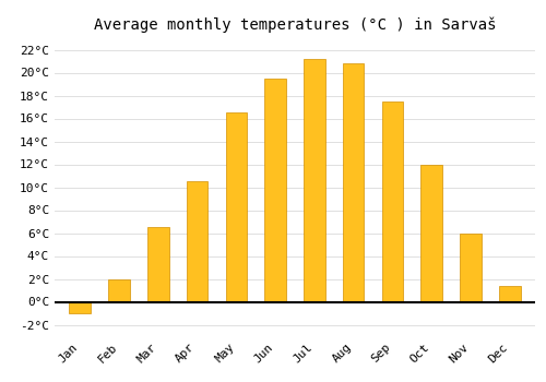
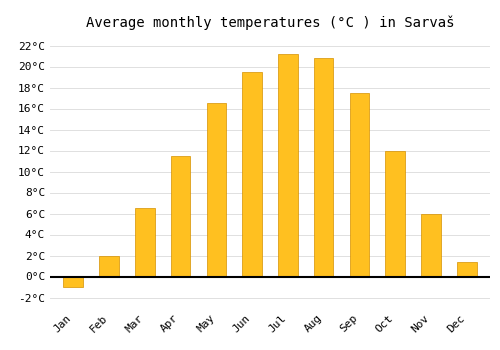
Apr: 10.5°C -> 11.5°C
